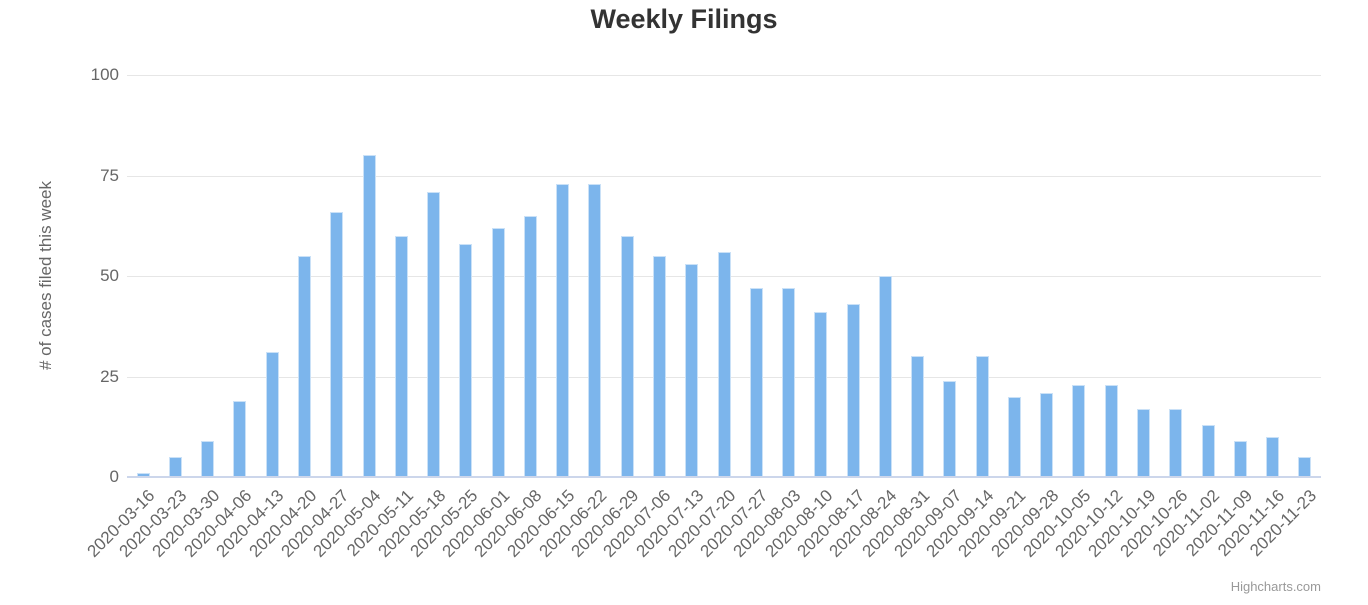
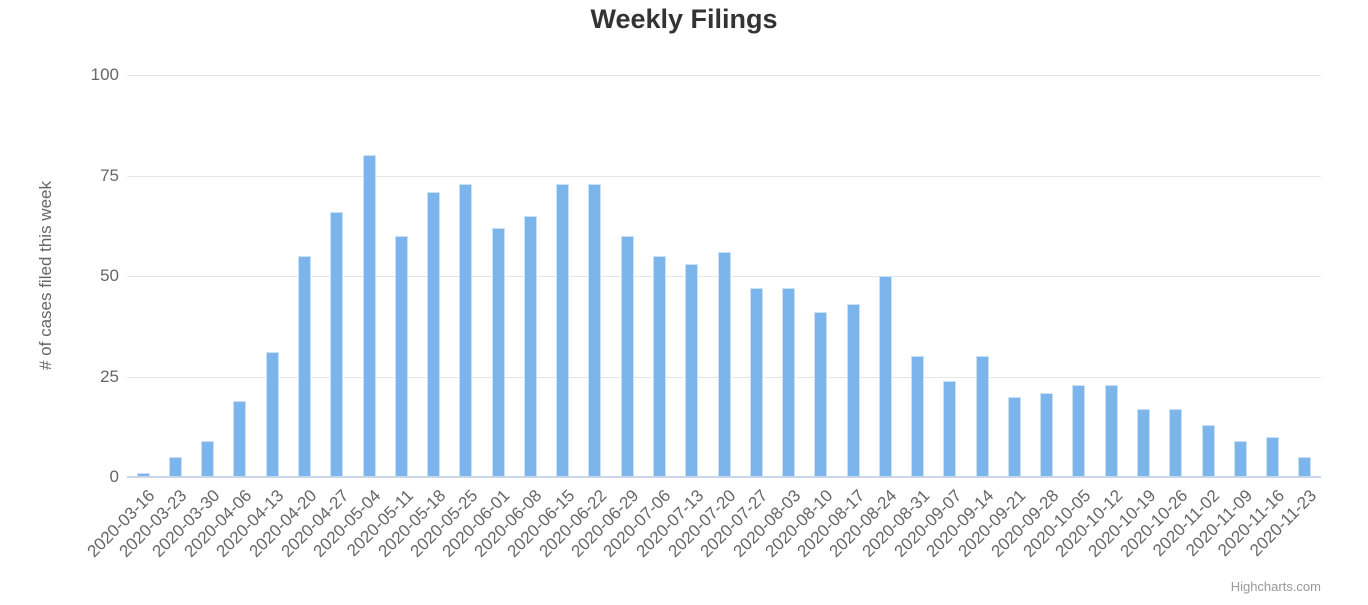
2020-05-25: 58 -> 73
